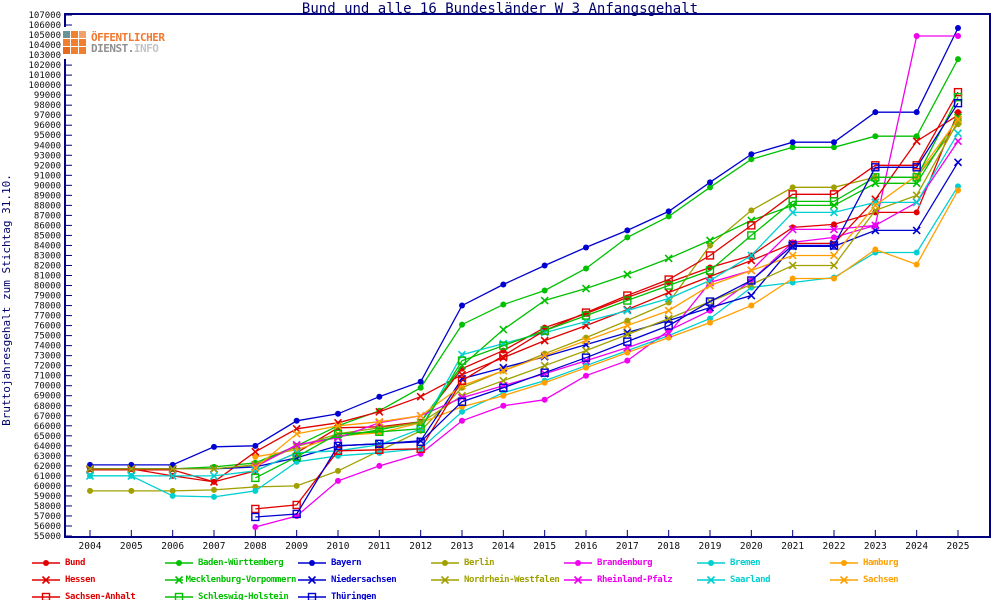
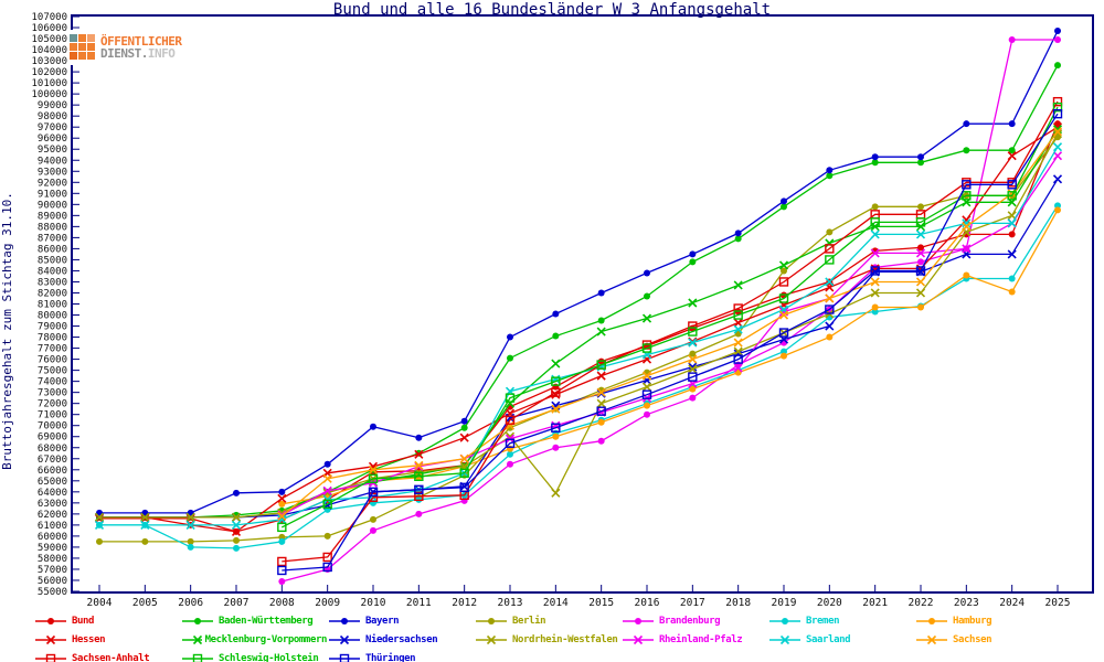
Bayern/2010: 67200 -> 69900
Nordrhein-Westfalen/2014: 70500 -> 63900
